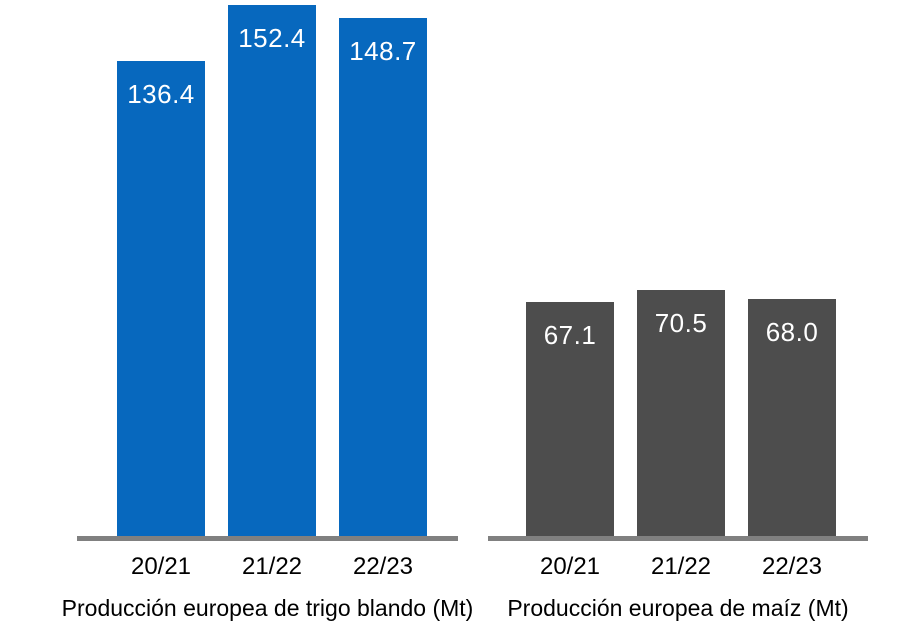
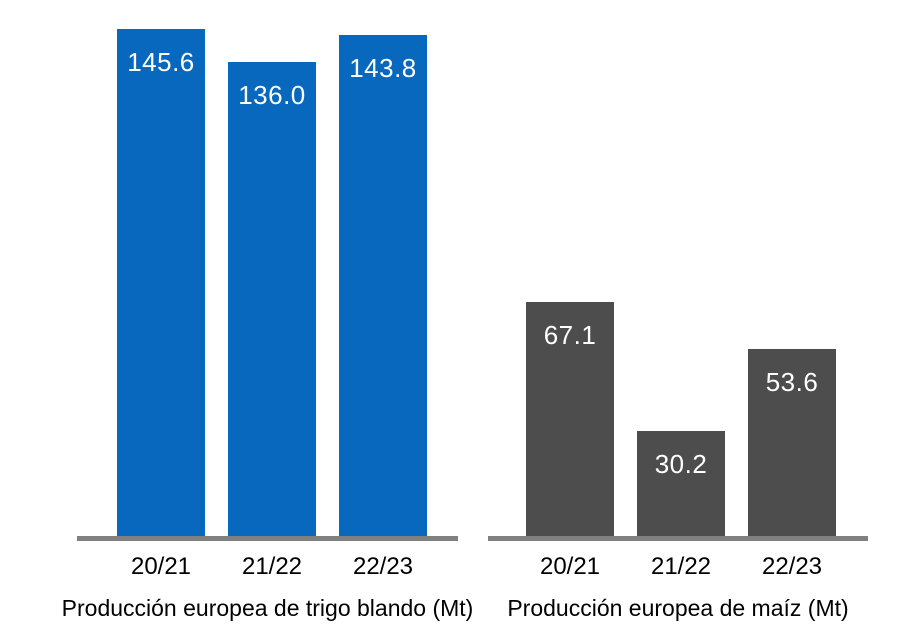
Producción europea de trigo blando (Mt)/20/21: 136.4 -> 145.6
Producción europea de trigo blando (Mt)/21/22: 152.4 -> 136.0
Producción europea de trigo blando (Mt)/22/23: 148.7 -> 143.8
Producción europea de maíz (Mt)/21/22: 70.5 -> 30.2
Producción europea de maíz (Mt)/22/23: 68.0 -> 53.6
